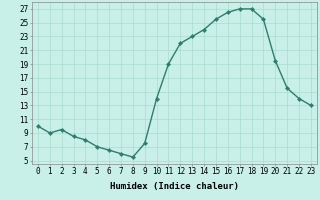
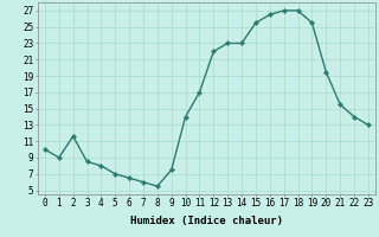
2: 9.5 -> 11.6
11: 19.0 -> 17.0
14: 24.0 -> 23.0
